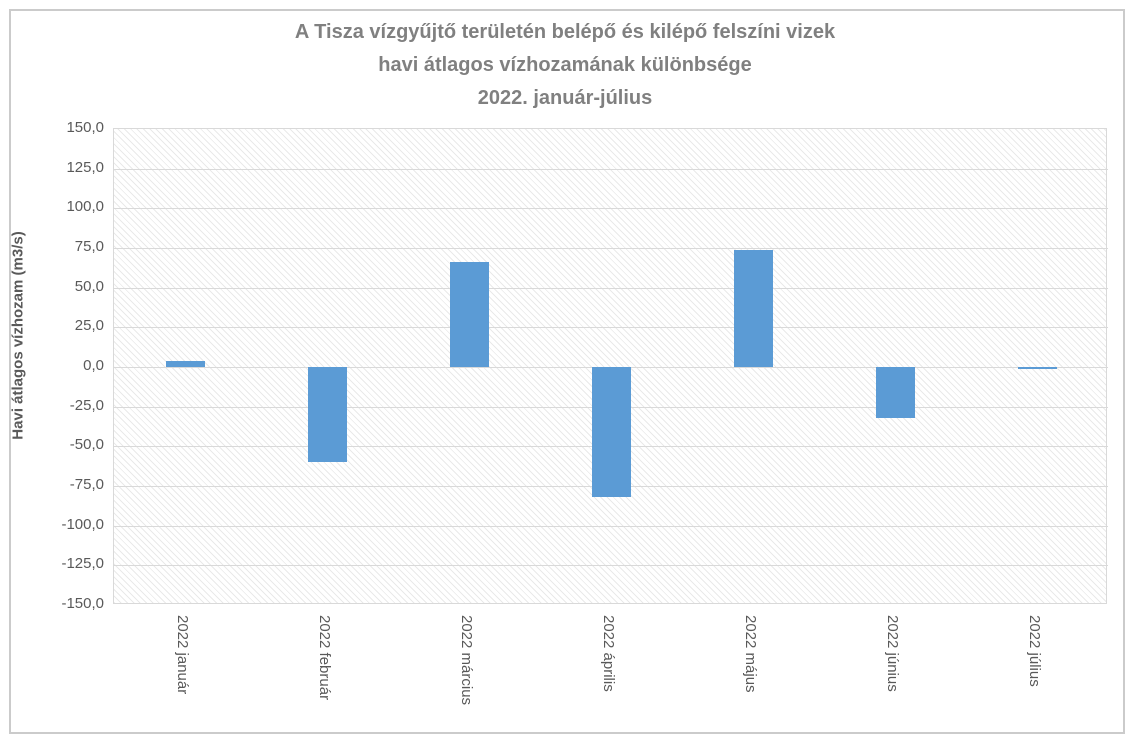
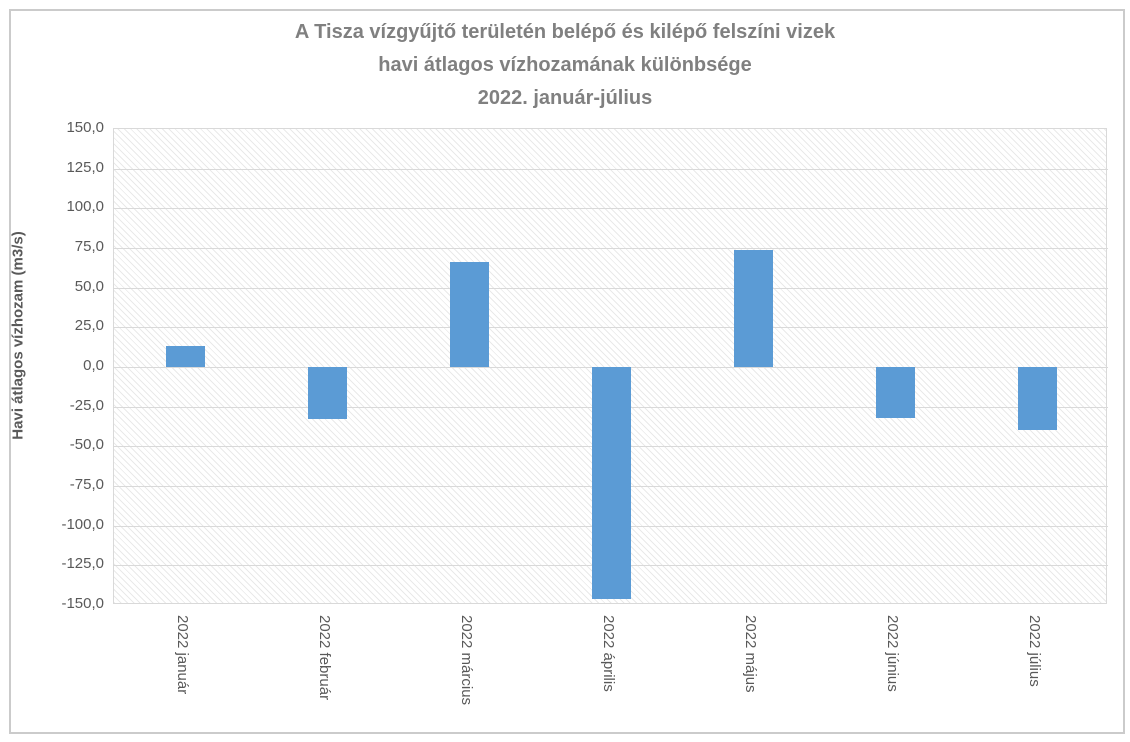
2022 január: 4 -> 13
2022 február: -60 -> -33
2022 április: -82 -> -146
2022 július: -1 -> -40
